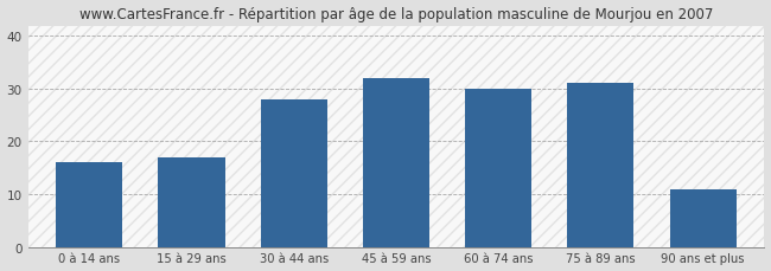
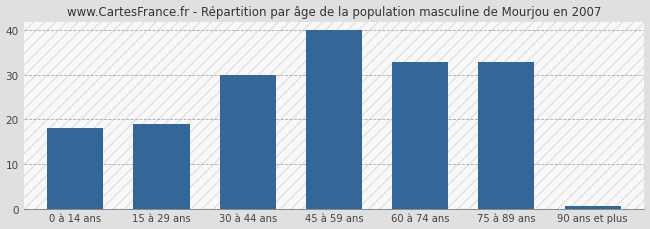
0 à 14 ans: 16.0 -> 18.0
15 à 29 ans: 17.0 -> 19.0
30 à 44 ans: 28.0 -> 30.0
45 à 59 ans: 32.0 -> 40.0
60 à 74 ans: 30.0 -> 33.0
75 à 89 ans: 31.0 -> 33.0
90 ans et plus: 11.0 -> 0.5
